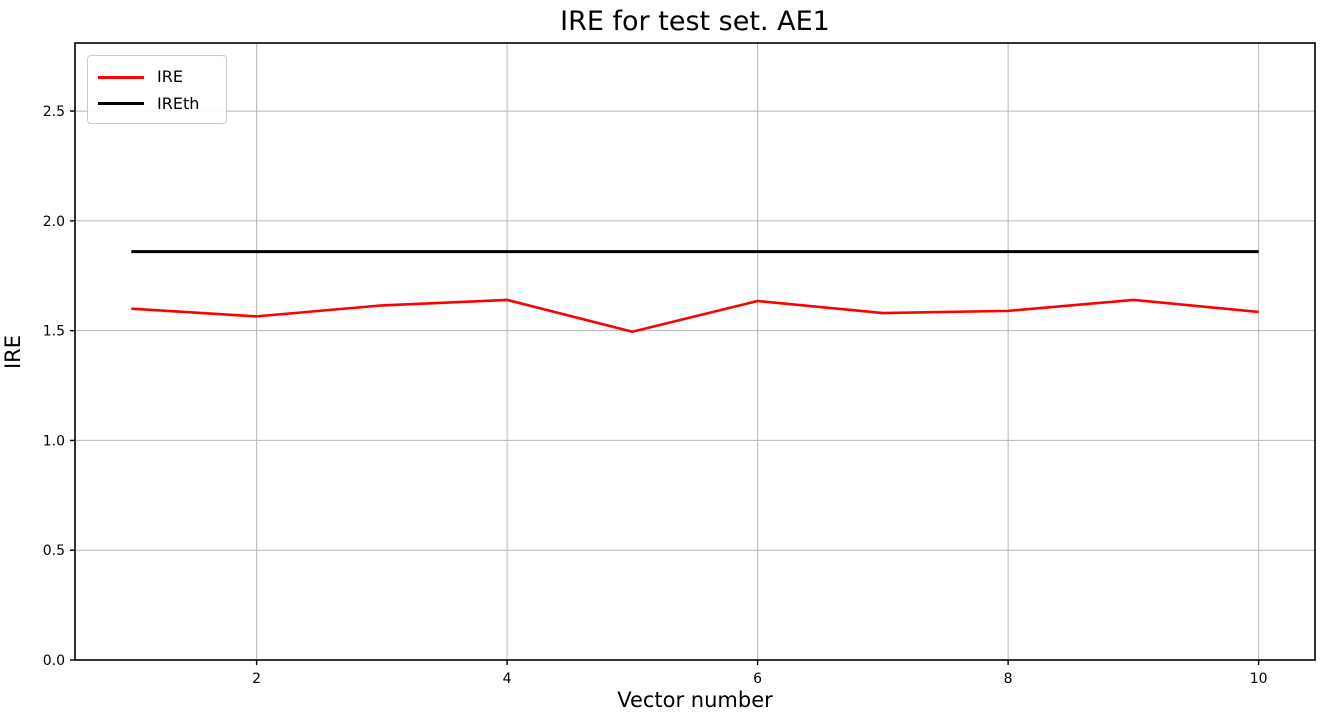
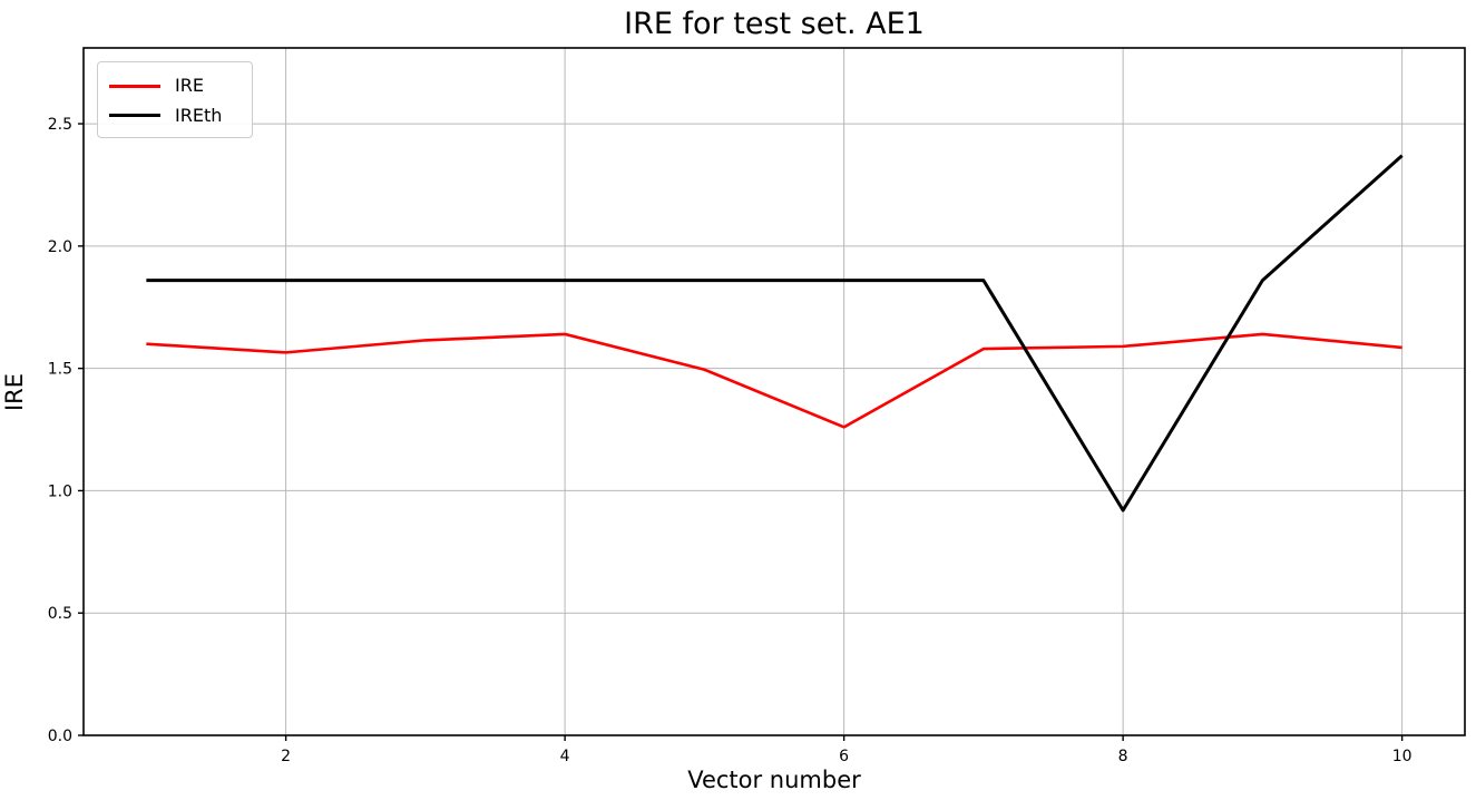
IRE/6: 1.64 -> 1.26
IREth/8: 1.86 -> 0.92
IREth/10: 1.86 -> 2.37
